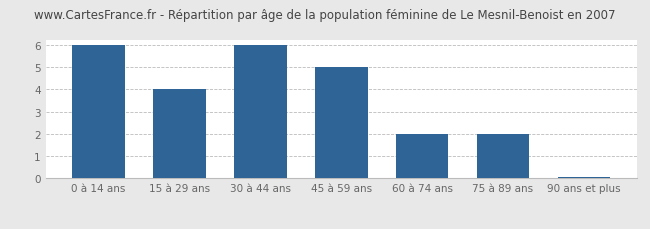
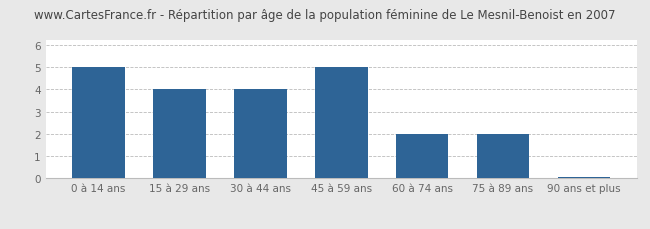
0 à 14 ans: 6.00 -> 5.00
30 à 44 ans: 6.00 -> 4.00
